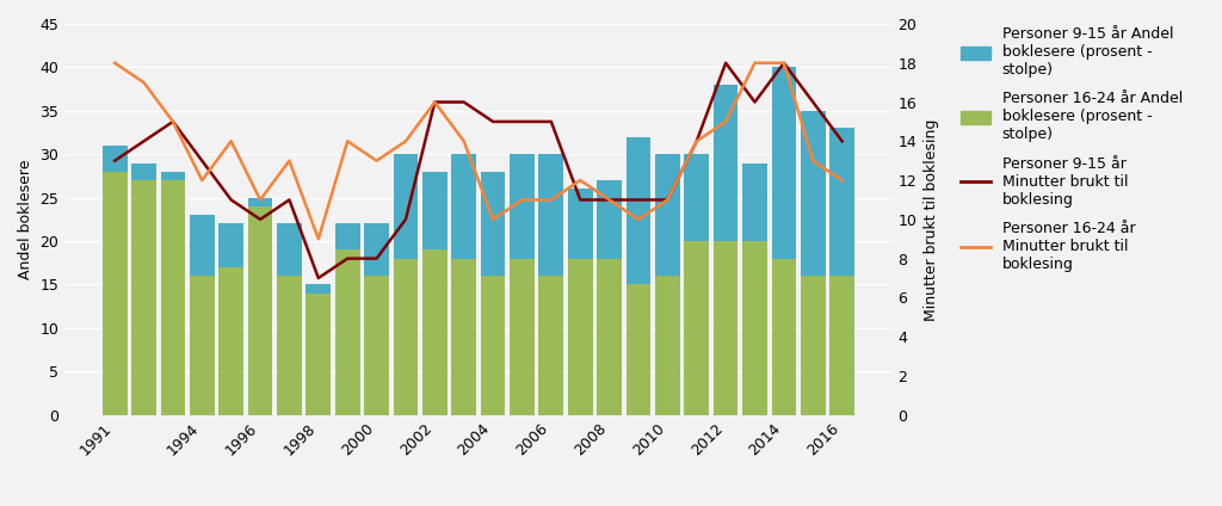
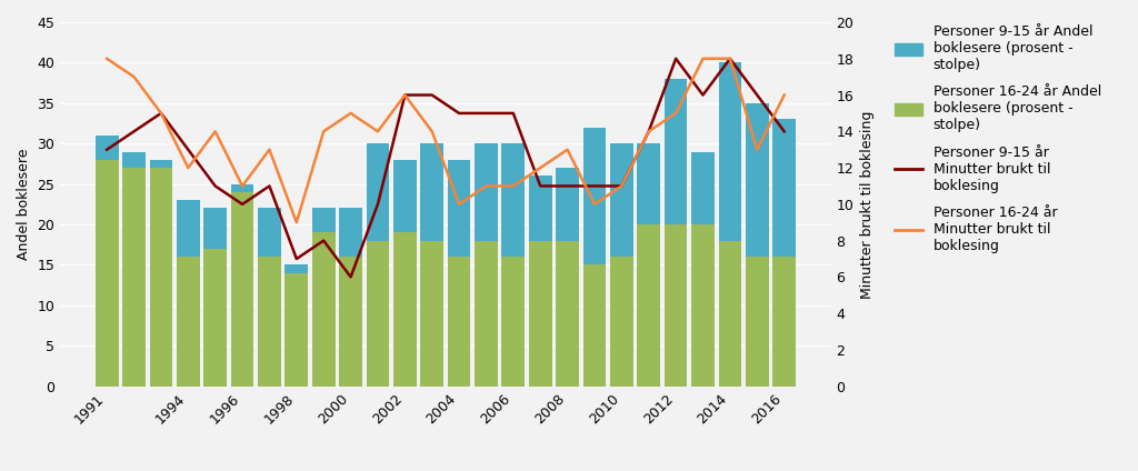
Personer 9-15 år Minutter brukt til boklesing/2000: 8 -> 6
Personer 16-24 år Minutter brukt til boklesing/2000: 13 -> 15
Personer 16-24 år Minutter brukt til boklesing/2008: 11 -> 13
Personer 16-24 år Minutter brukt til boklesing/2016: 12 -> 16
